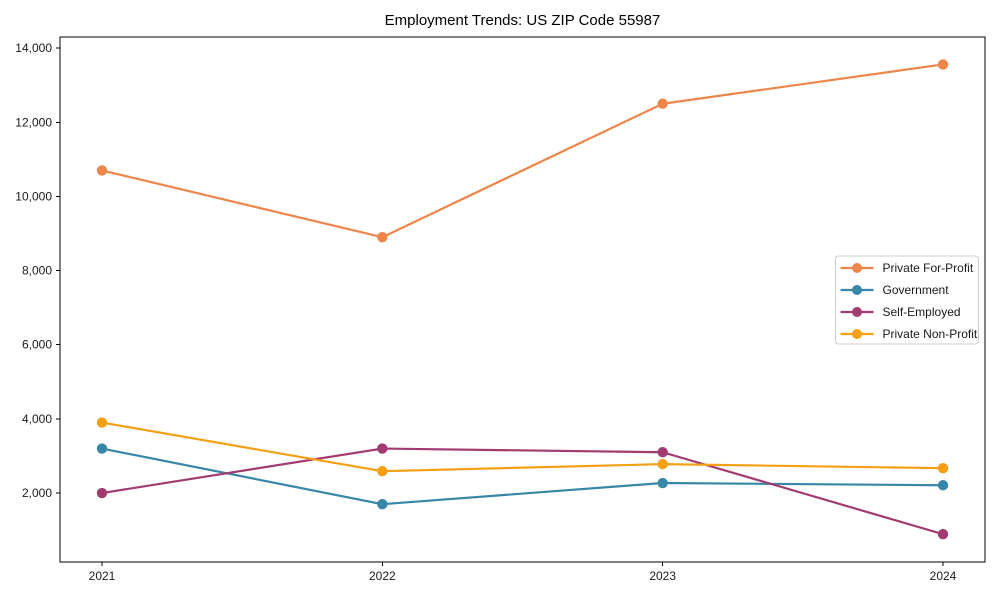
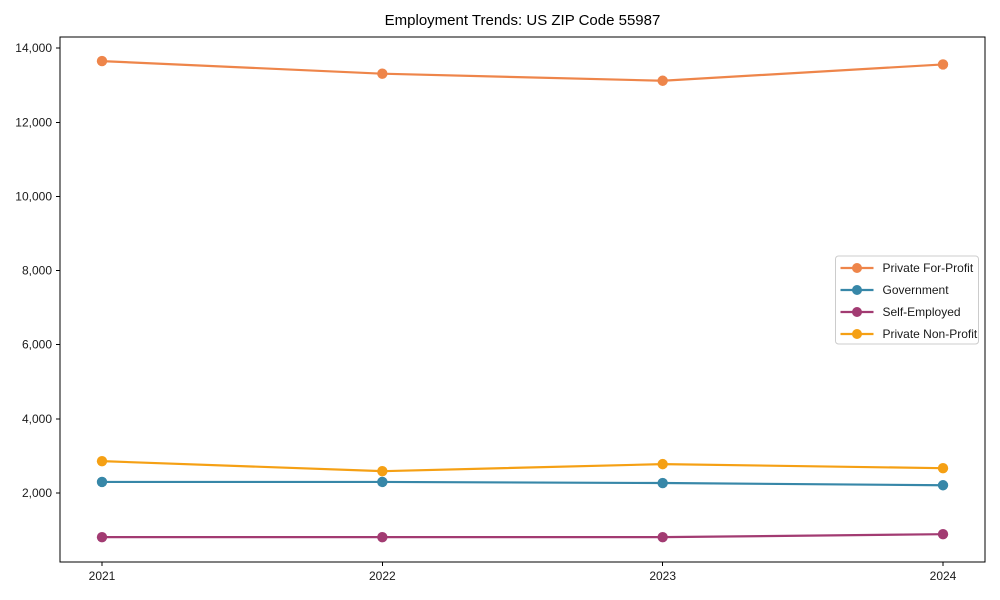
Private For-Profit/2021: 10700 -> 13600
Government/2021: 3200 -> 2300
Self-Employed/2021: 2000 -> 800
Private Non-Profit/2021: 3900 -> 2900
Private For-Profit/2022: 8900 -> 13300
Government/2022: 1700 -> 2300
Self-Employed/2022: 3200 -> 800
Private For-Profit/2023: 12500 -> 13100
Self-Employed/2023: 3100 -> 800
